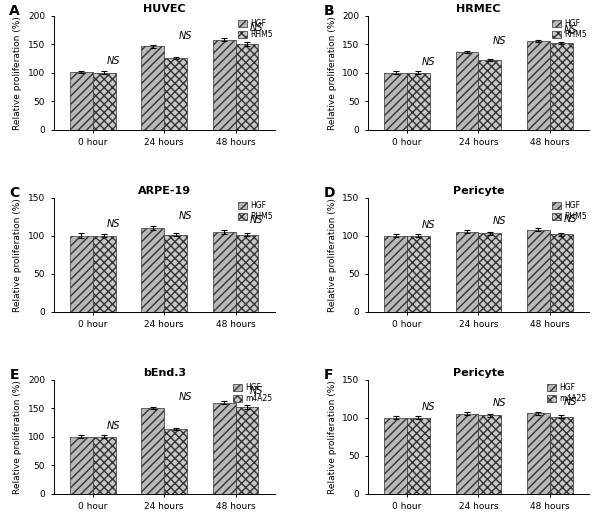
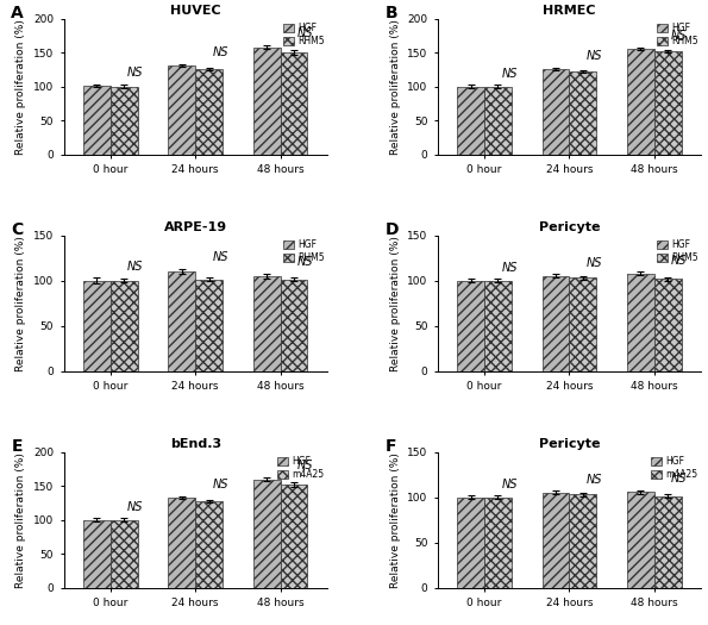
HUVEC/HGF/24 hours: 146 -> 131
HRMEC/HGF/24 hours: 136 -> 126
bEnd.3/HGF/24 hours: 150 -> 133
bEnd.3/m4A25/24 hours: 114 -> 128
